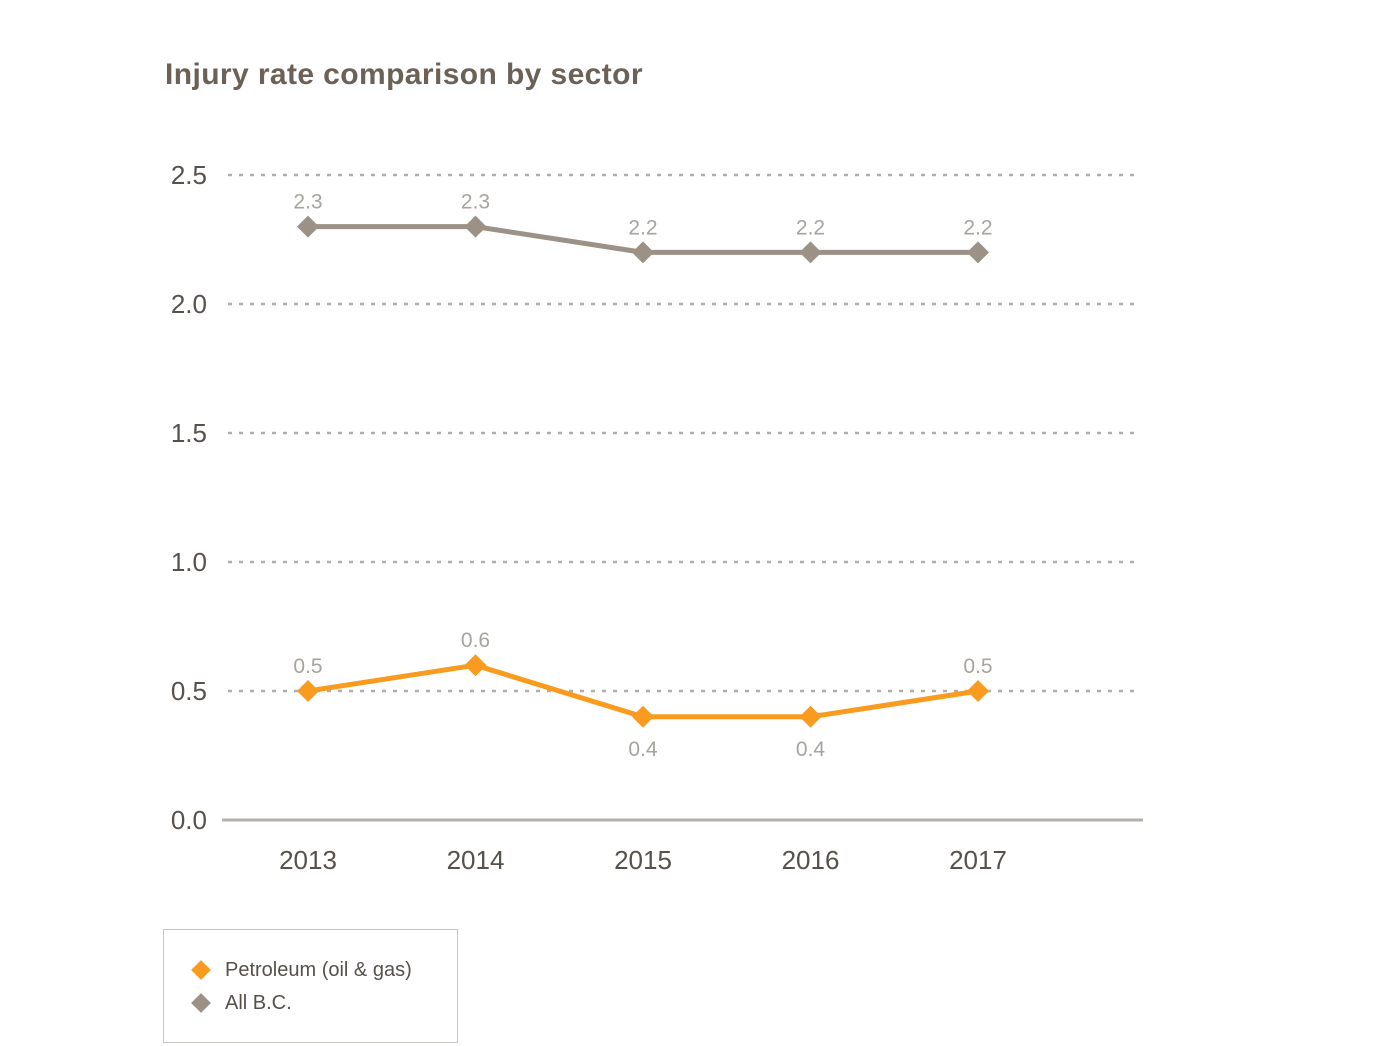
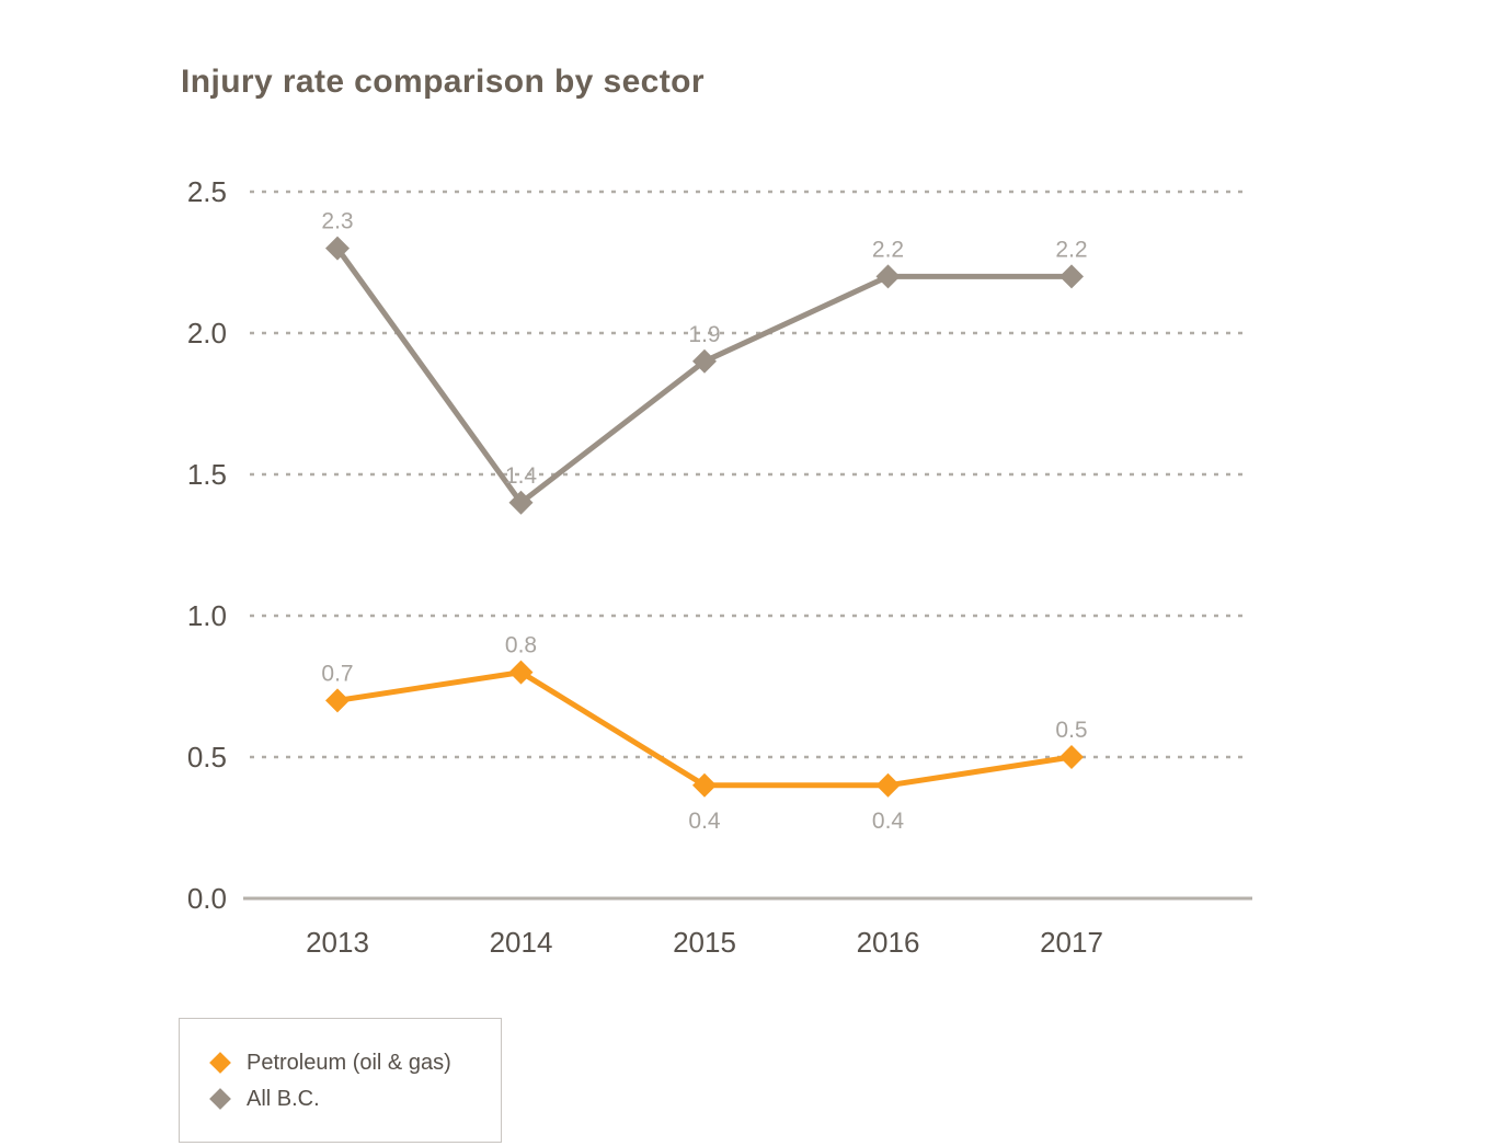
Petroleum (oil & gas)/2013: 0.5 -> 0.7
All B.C./2014: 2.3 -> 1.4
Petroleum (oil & gas)/2014: 0.6 -> 0.8
All B.C./2015: 2.2 -> 1.9
